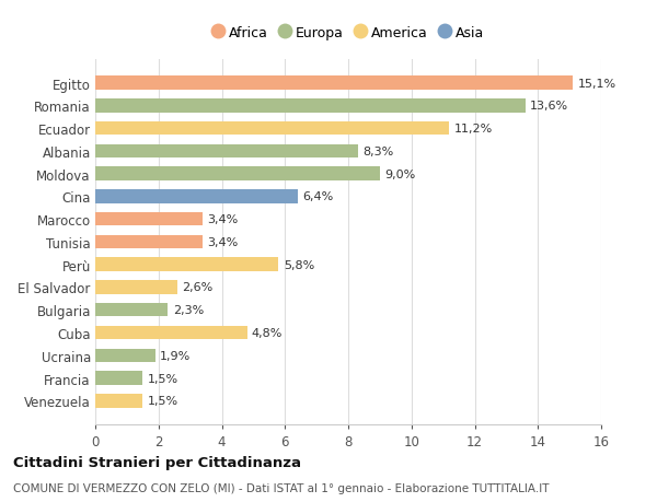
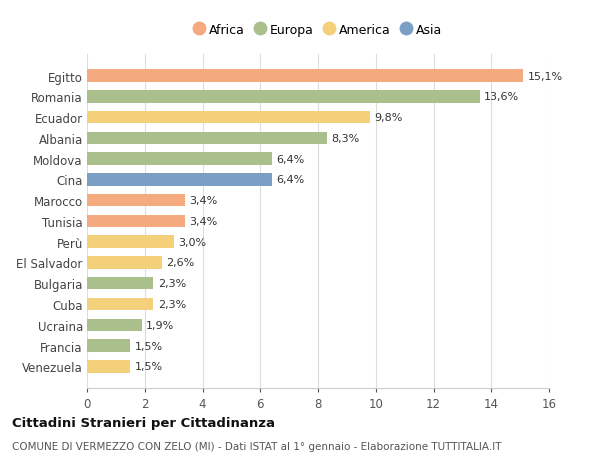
Ecuador: 11,2% -> 9,8%
Moldova: 9,0% -> 6,4%
Perù: 5,8% -> 3,0%
Cuba: 4,8% -> 2,3%
